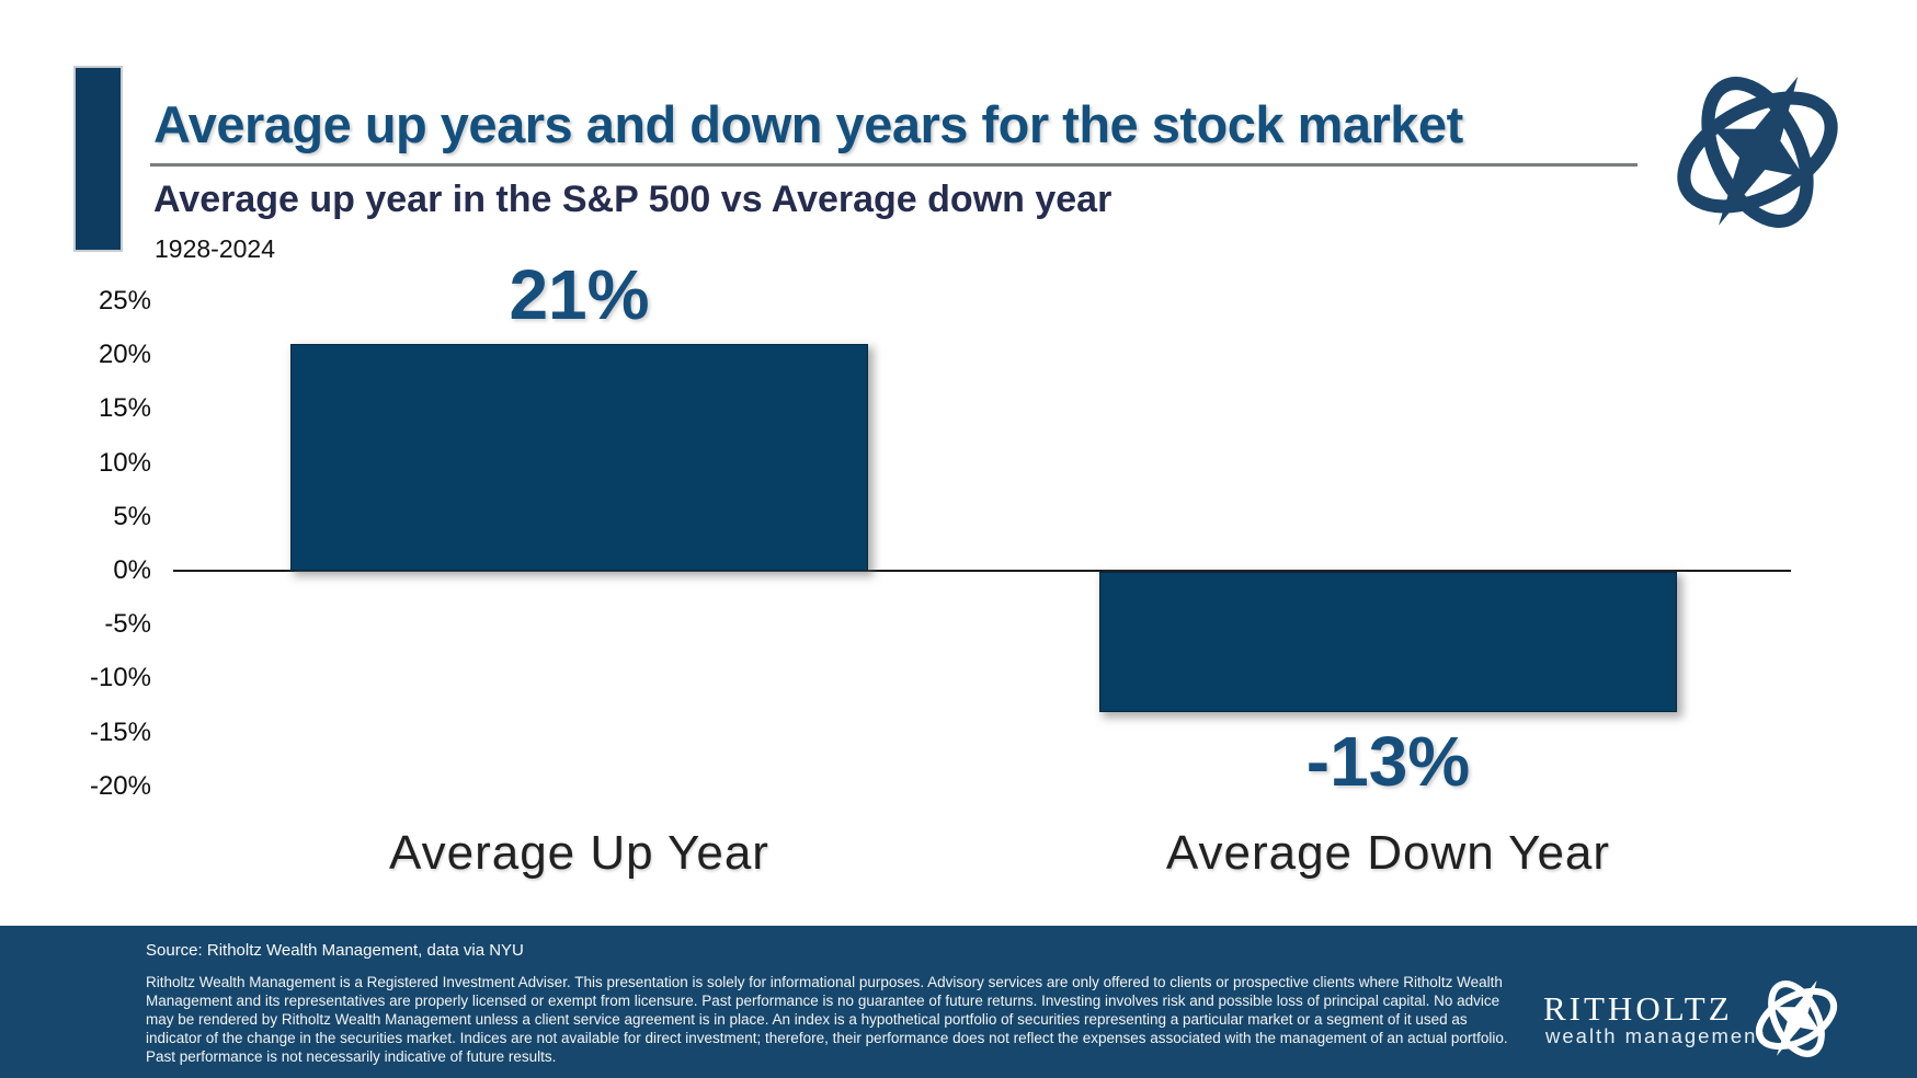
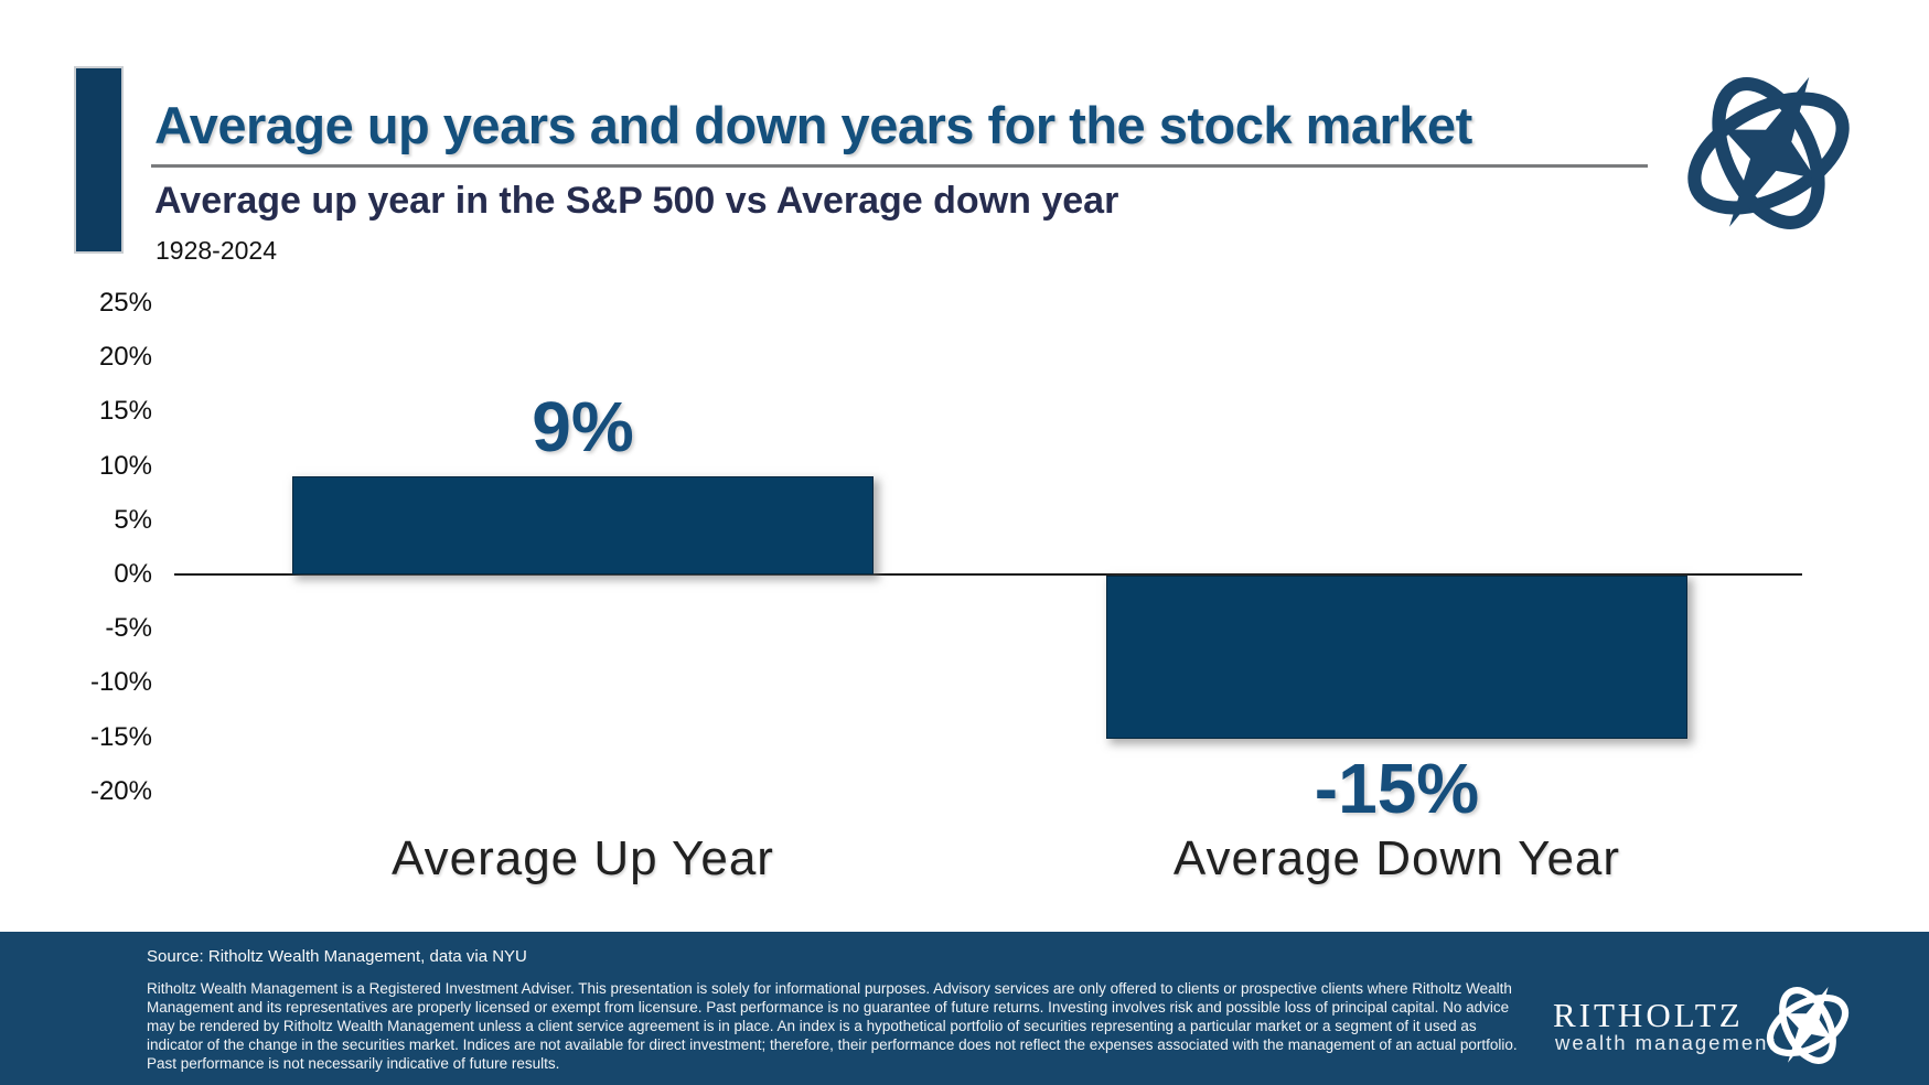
Average Up Year: 21% -> 9%
Average Down Year: -13% -> -15%
